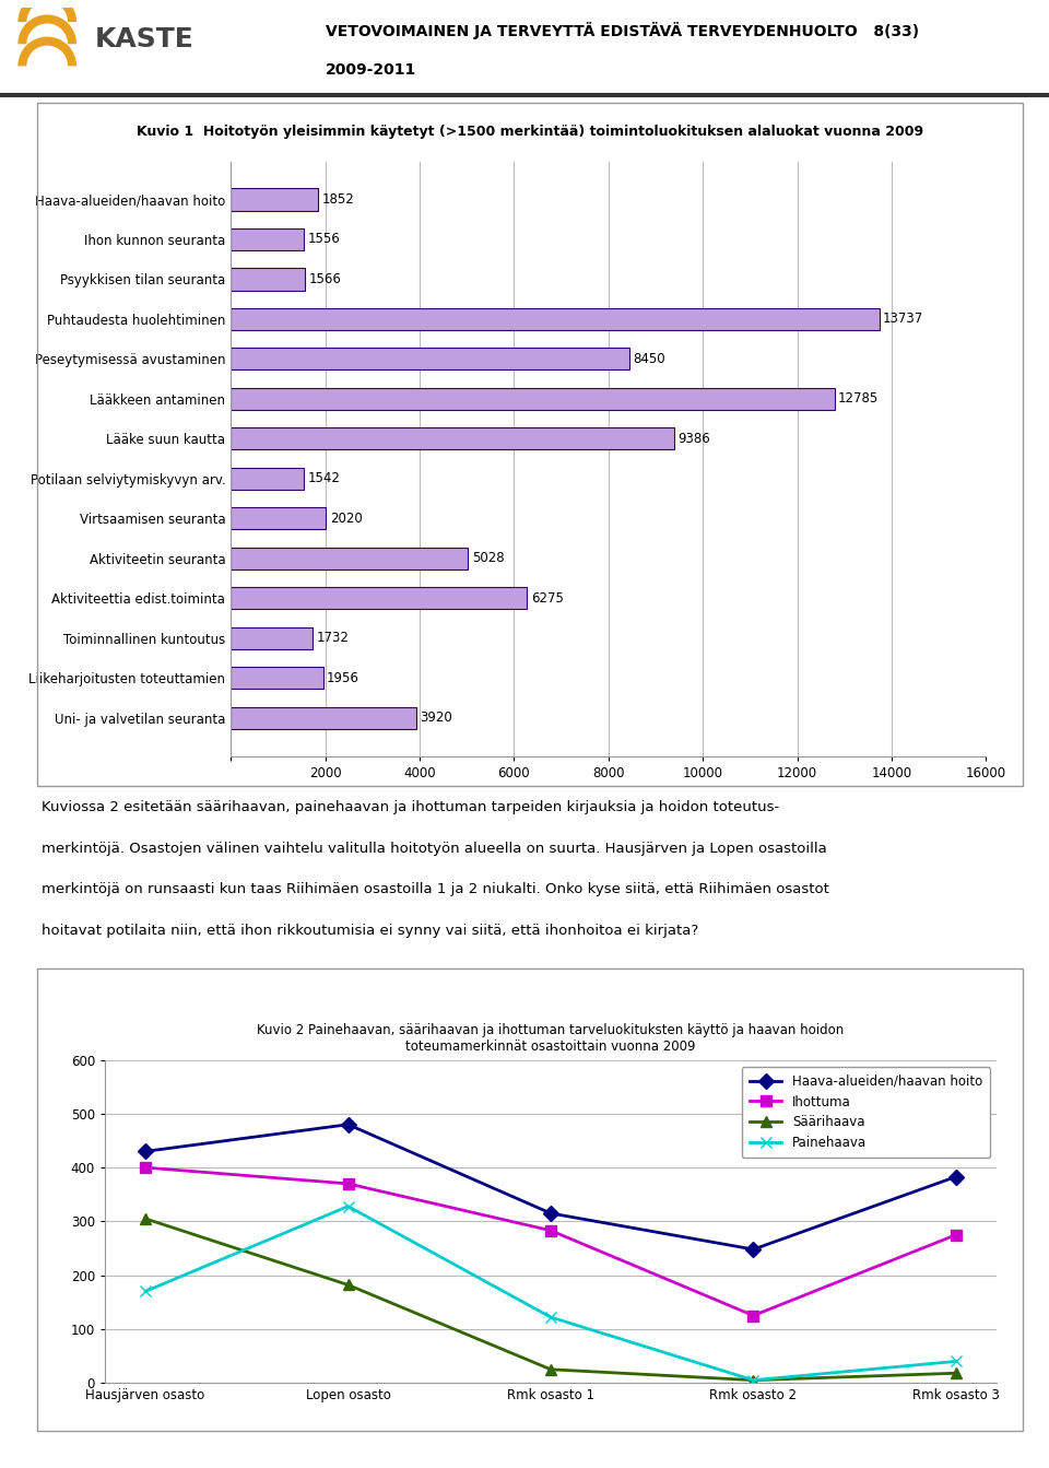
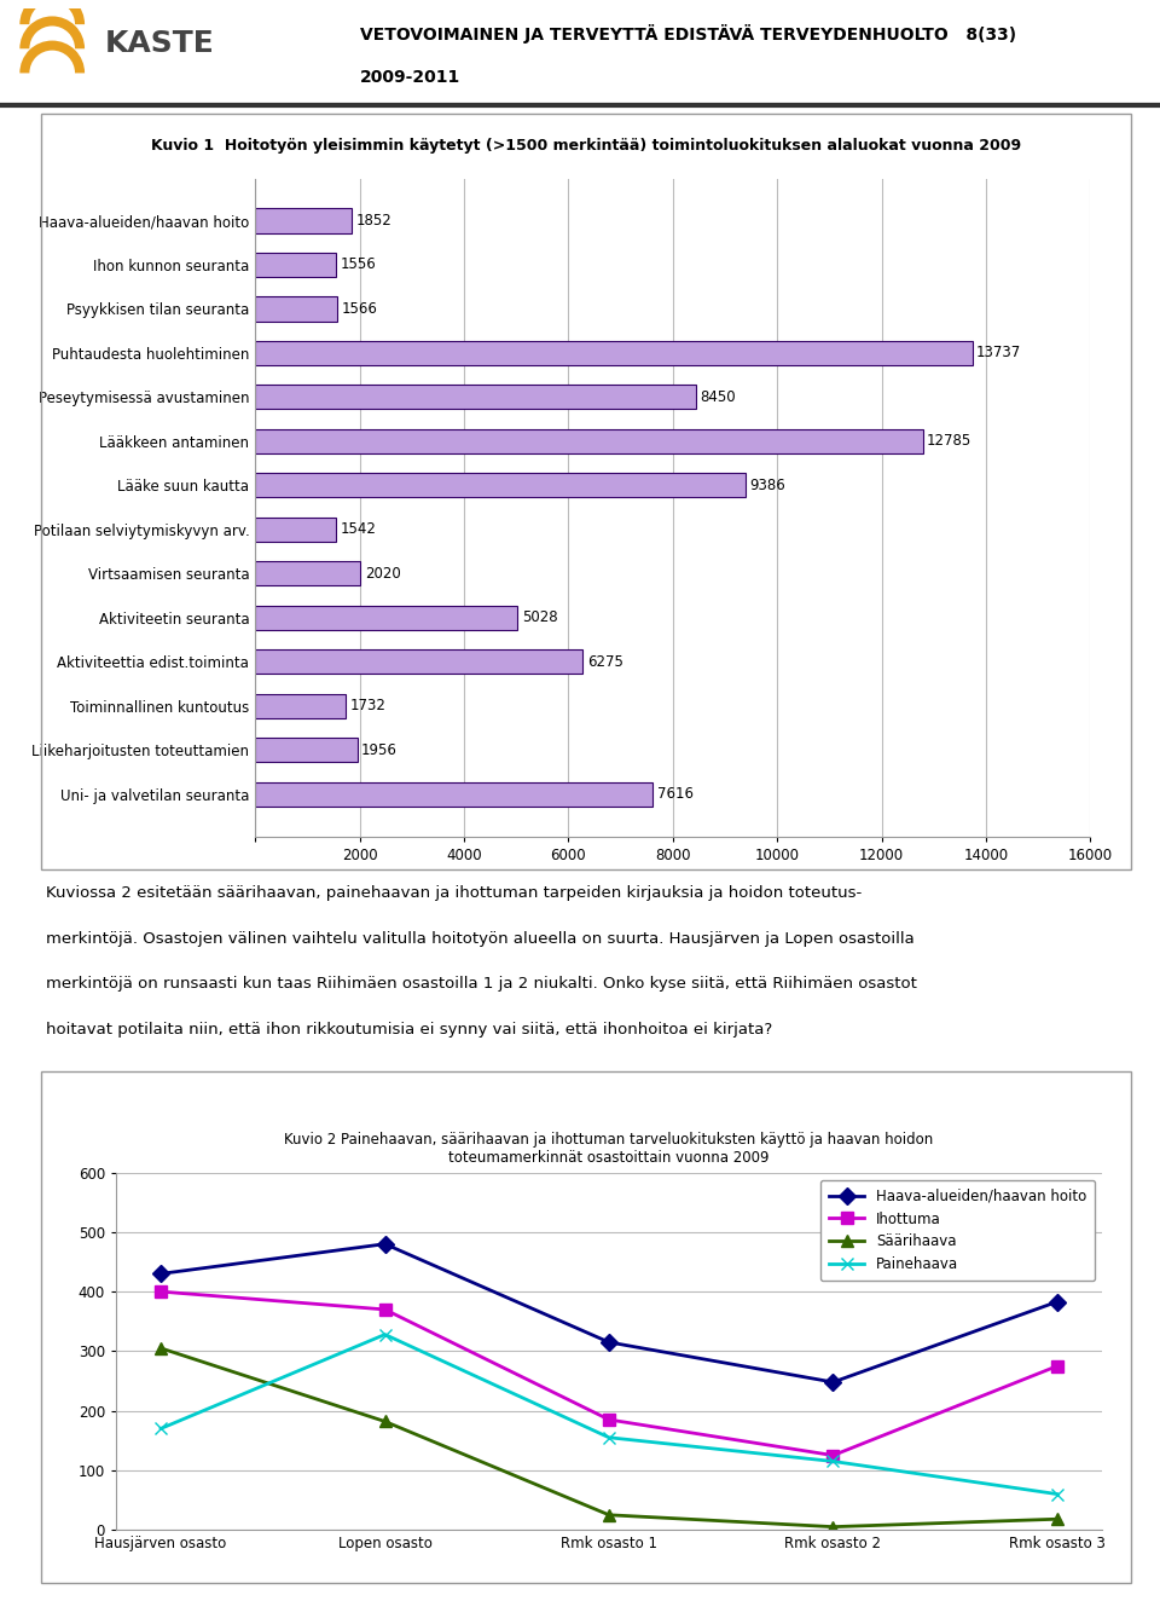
Uni- ja valvetilan seuranta: 3920 -> 7616
Ihottuma/Rmk osasto 1: 283 -> 185
Painehaava/Rmk osasto 1: 122 -> 155
Painehaava/Rmk osasto 2: 5 -> 115
Painehaava/Rmk osasto 3: 40 -> 60
